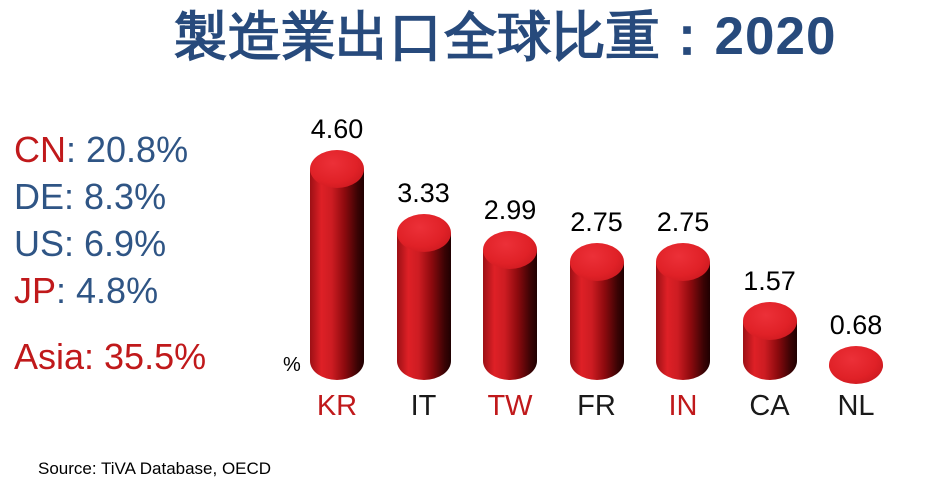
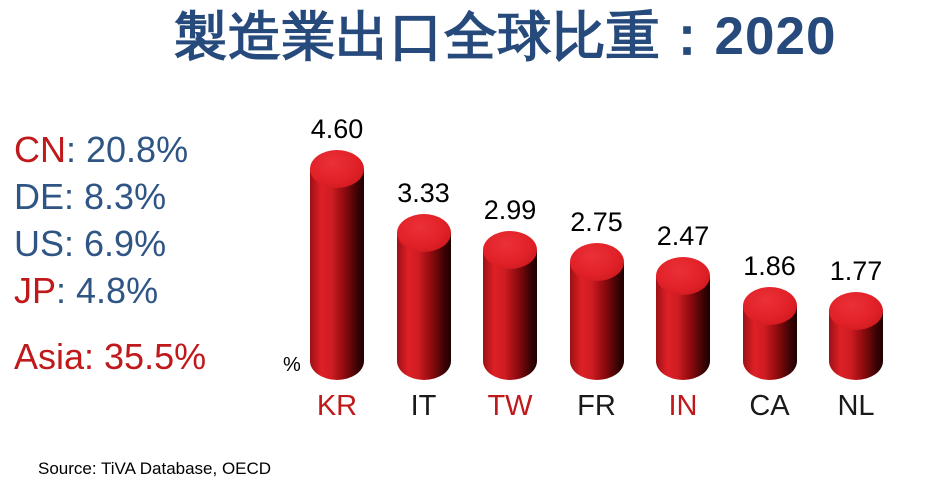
IN: 2.75 -> 2.47
CA: 1.57 -> 1.86
NL: 0.68 -> 1.77
